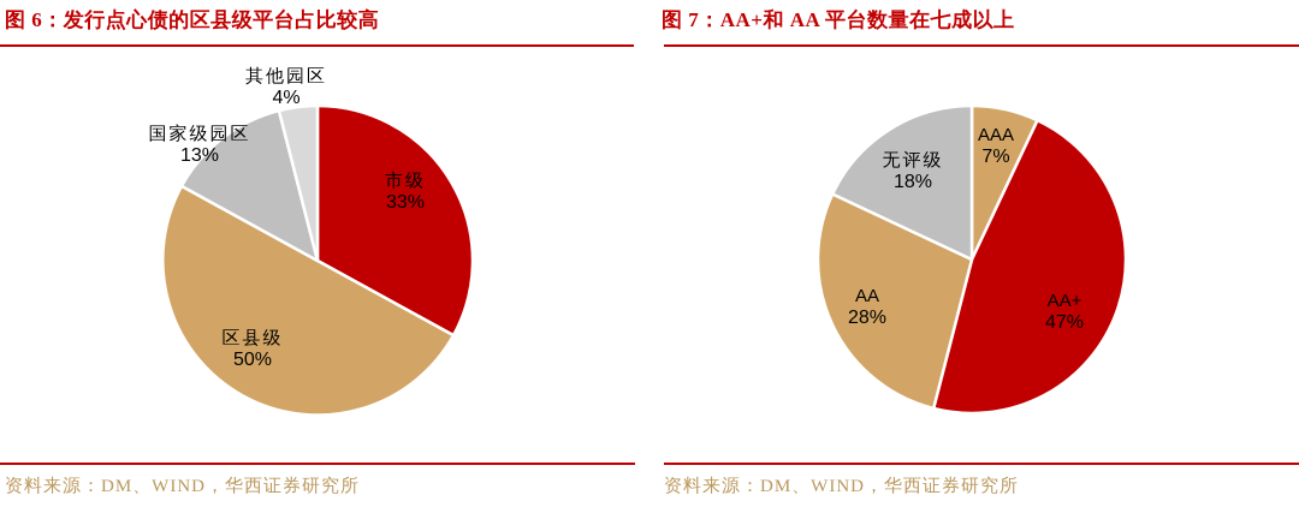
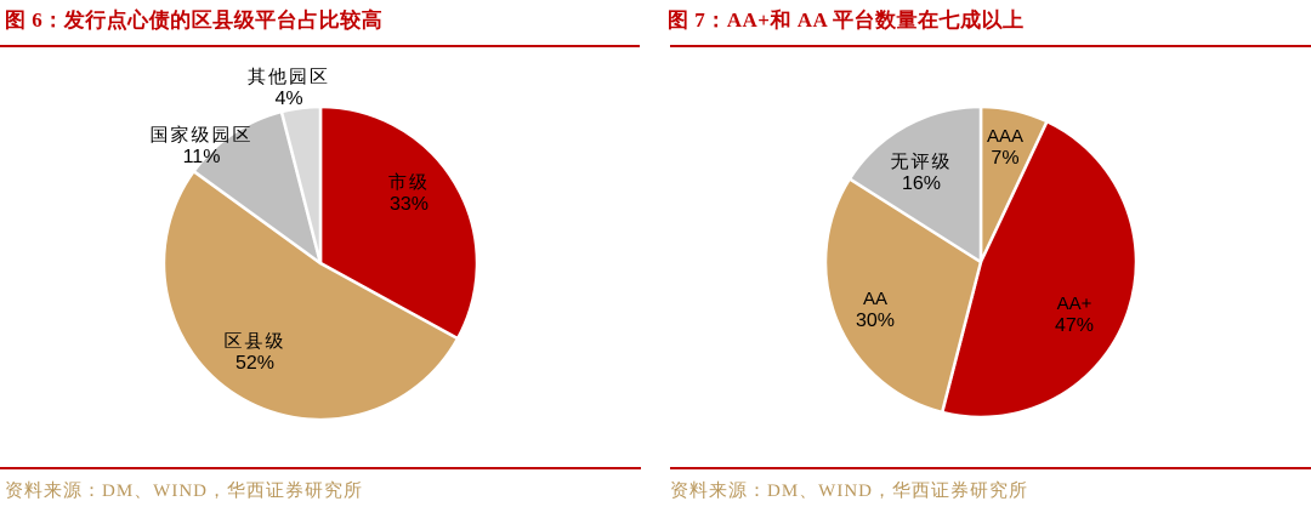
图 6：发行点心债的区县级平台占比较高/区县级: 50% -> 52%
图 6：发行点心债的区县级平台占比较高/国家级园区: 13% -> 11%
图 7：AA+和 AA 平台数量在七成以上/AA: 28% -> 30%
图 7：AA+和 AA 平台数量在七成以上/无评级: 18% -> 16%
